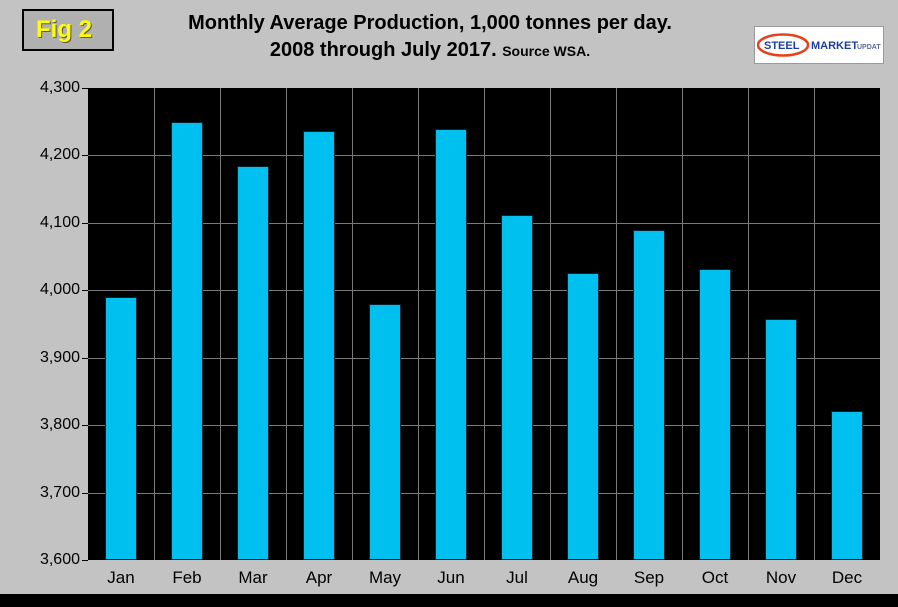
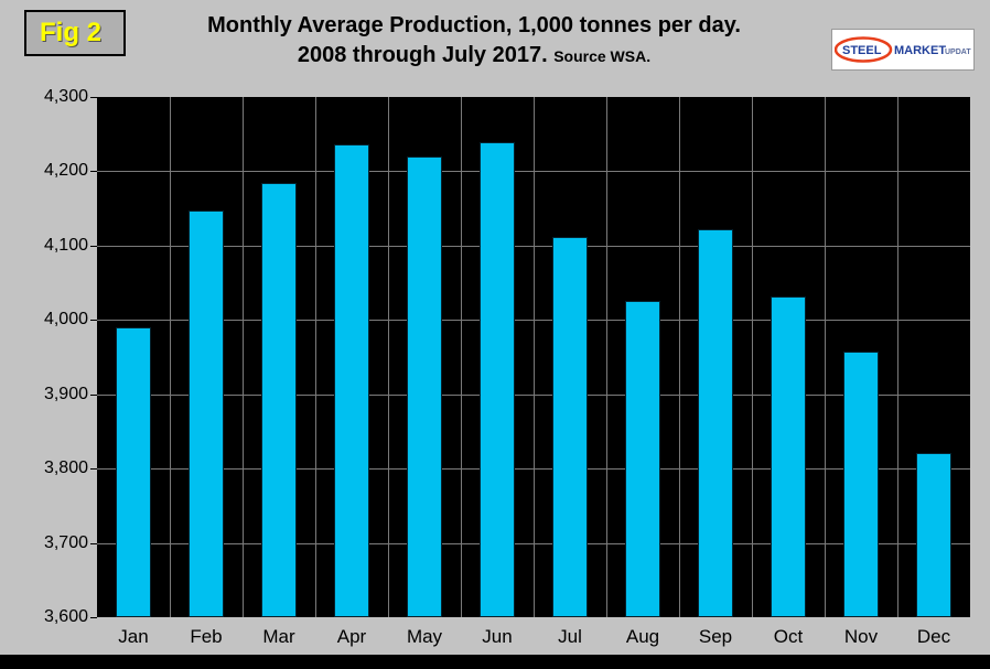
Feb: 4250 -> 4150
May: 3980 -> 4220
Sep: 4090 -> 4120
